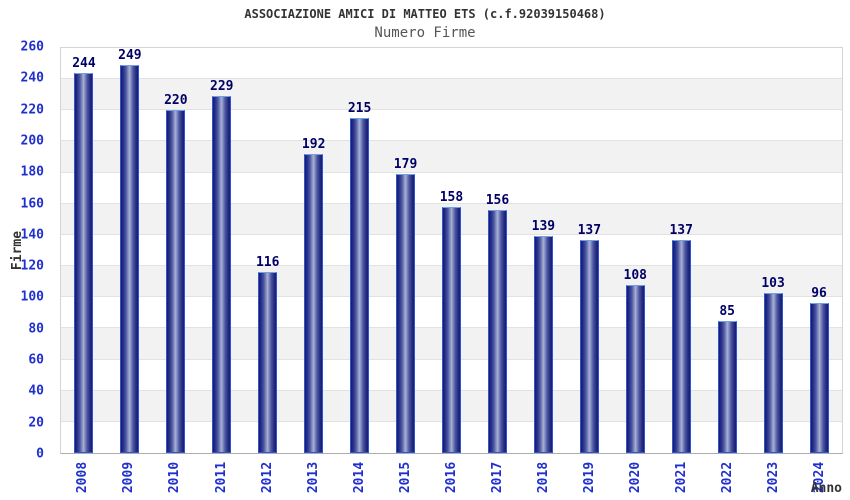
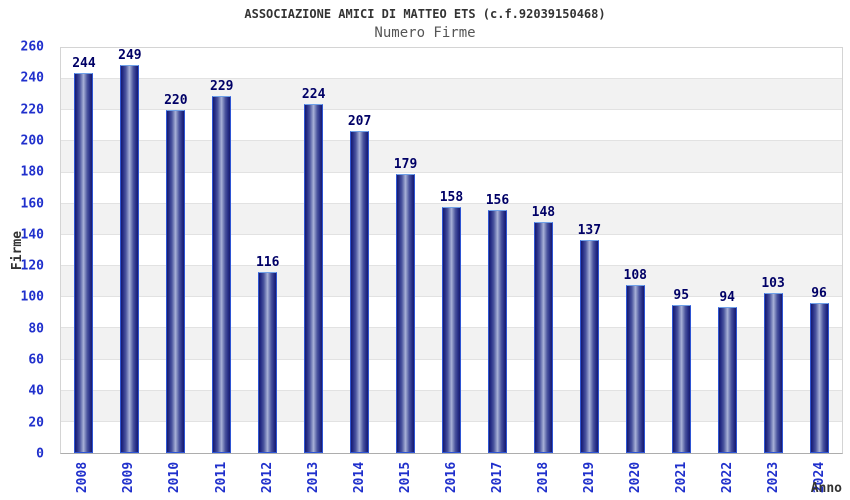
2013: 192 -> 224
2014: 215 -> 207
2018: 139 -> 148
2021: 137 -> 95
2022: 85 -> 94
